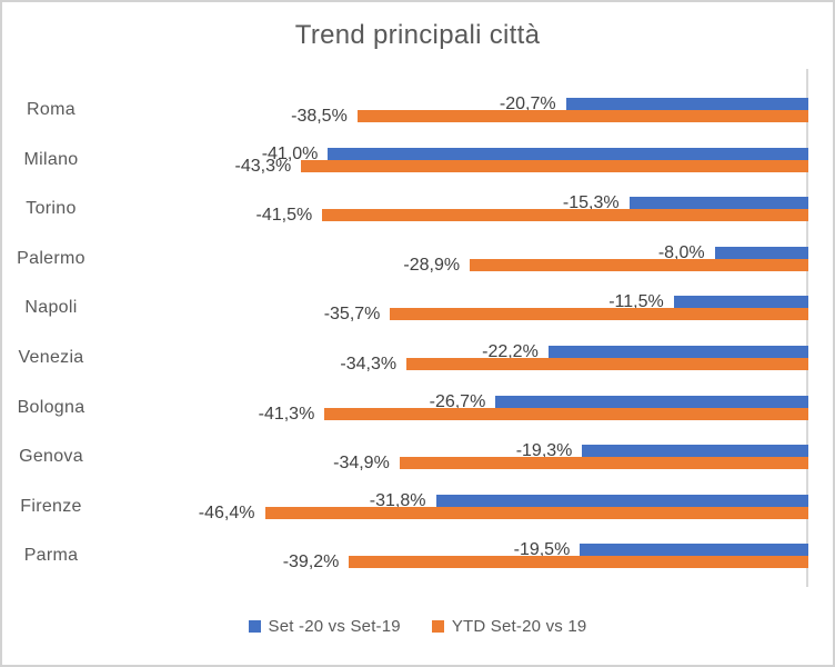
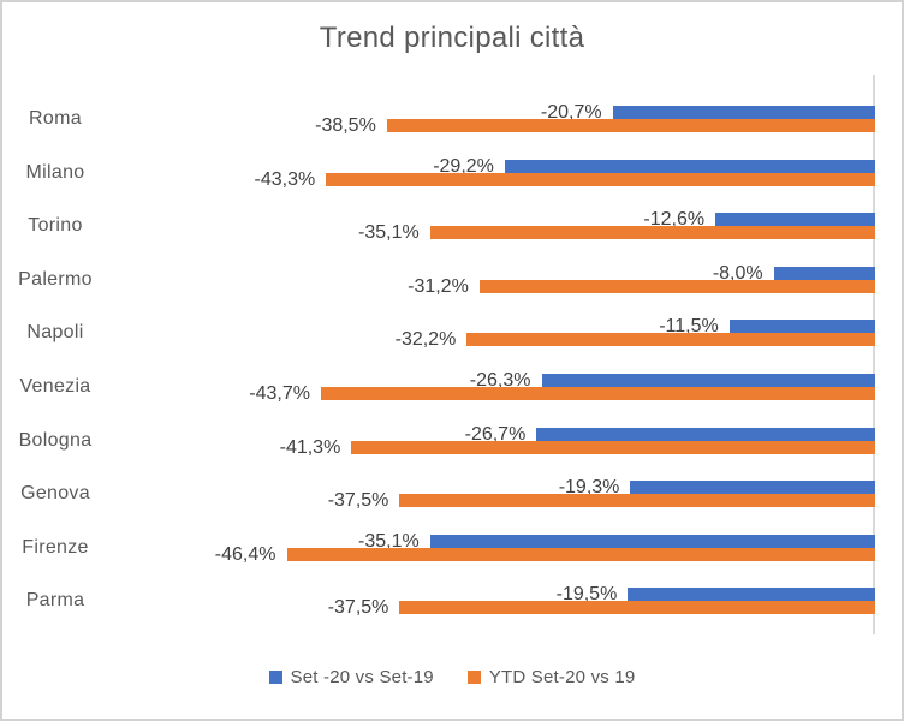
Set -20 vs Set-19/Milano: -41,0% -> -29,2%
Set -20 vs Set-19/Torino: -15,3% -> -12,6%
YTD Set-20 vs 19/Torino: -41,5% -> -35,1%
YTD Set-20 vs 19/Palermo: -28,9% -> -31,2%
YTD Set-20 vs 19/Napoli: -35,7% -> -32,2%
Set -20 vs Set-19/Venezia: -22,2% -> -26,3%
YTD Set-20 vs 19/Venezia: -34,3% -> -43,7%
YTD Set-20 vs 19/Genova: -34,9% -> -37,5%
Set -20 vs Set-19/Firenze: -31,8% -> -35,1%
YTD Set-20 vs 19/Parma: -39,2% -> -37,5%
